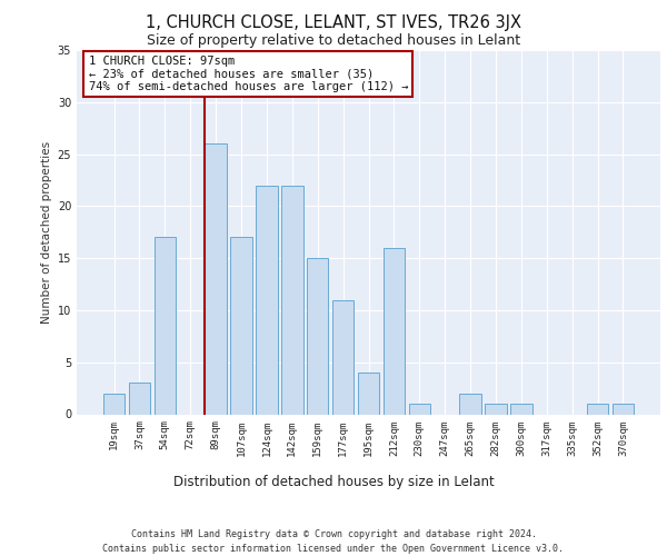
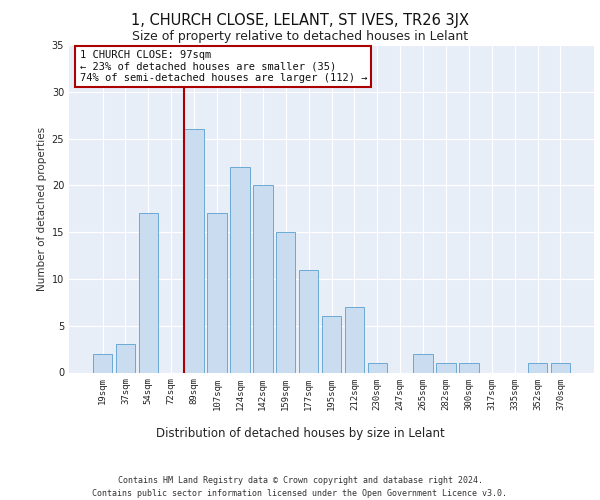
142sqm: 22 -> 20
195sqm: 4 -> 6
212sqm: 16 -> 7
